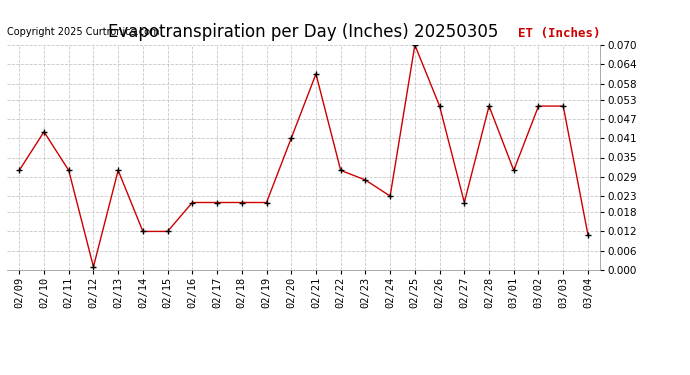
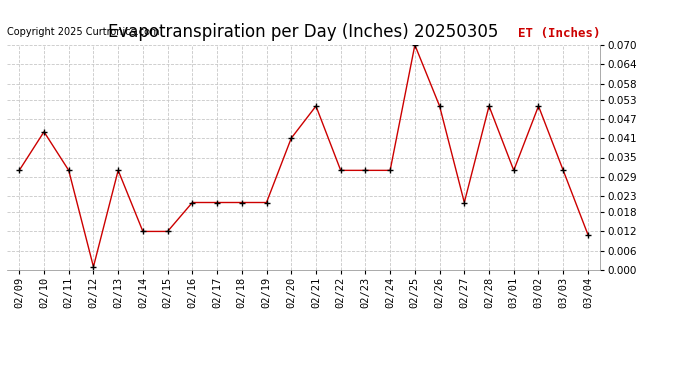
02/21: 0.061 -> 0.051
02/23: 0.028 -> 0.031
02/24: 0.023 -> 0.031
03/03: 0.051 -> 0.031
